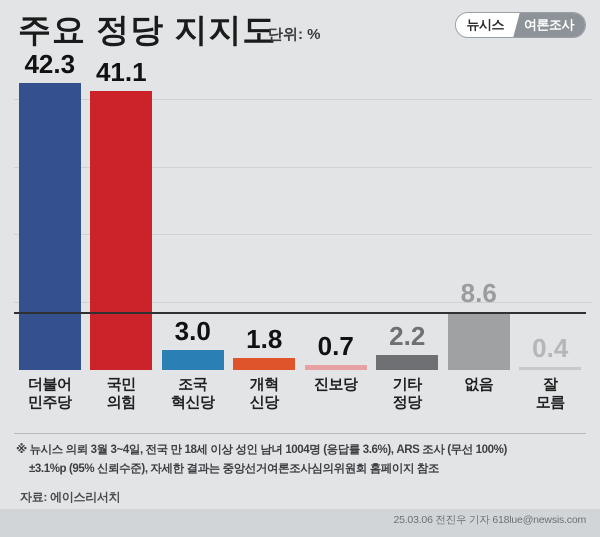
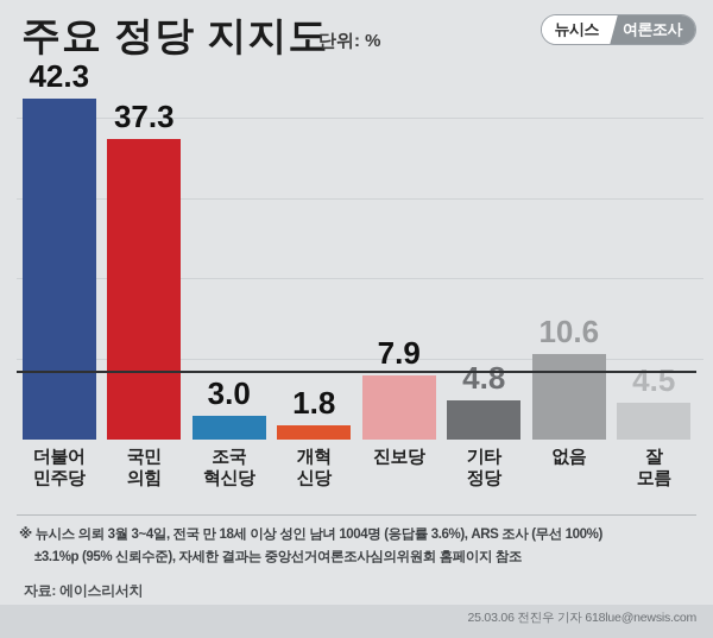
국민 의힘: 41.1 -> 37.3
진보당: 0.7 -> 7.9
기타 정당: 2.2 -> 4.8
없음: 8.6 -> 10.6
잘 모름: 0.4 -> 4.5
